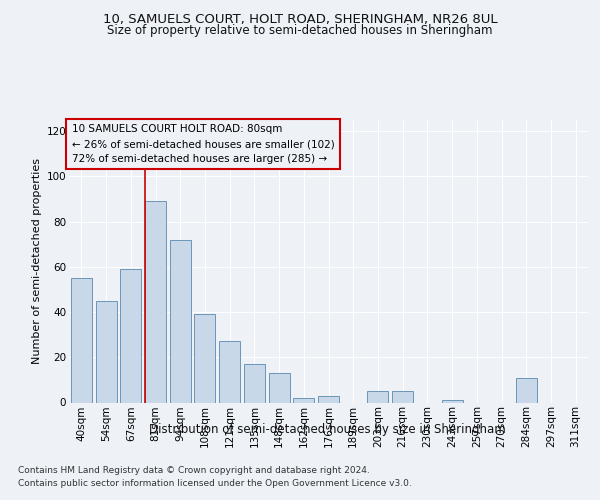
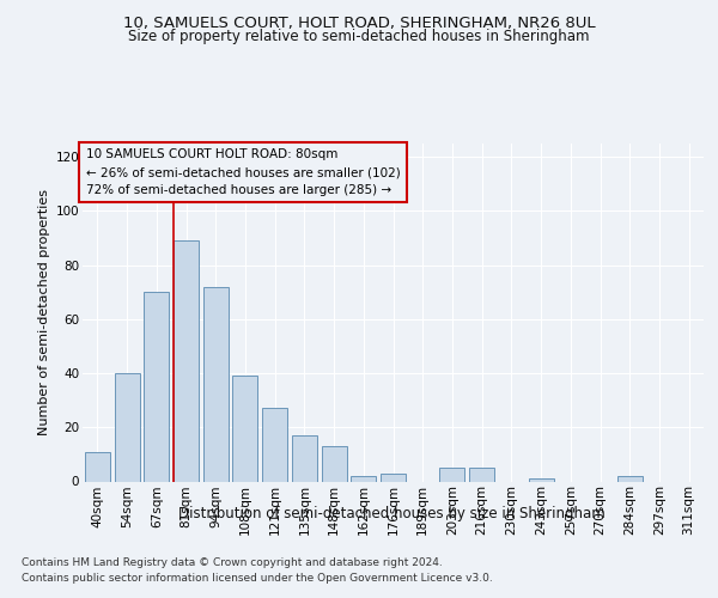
40sqm: 55 -> 11
54sqm: 45 -> 40
67sqm: 59 -> 70
284sqm: 11 -> 2
